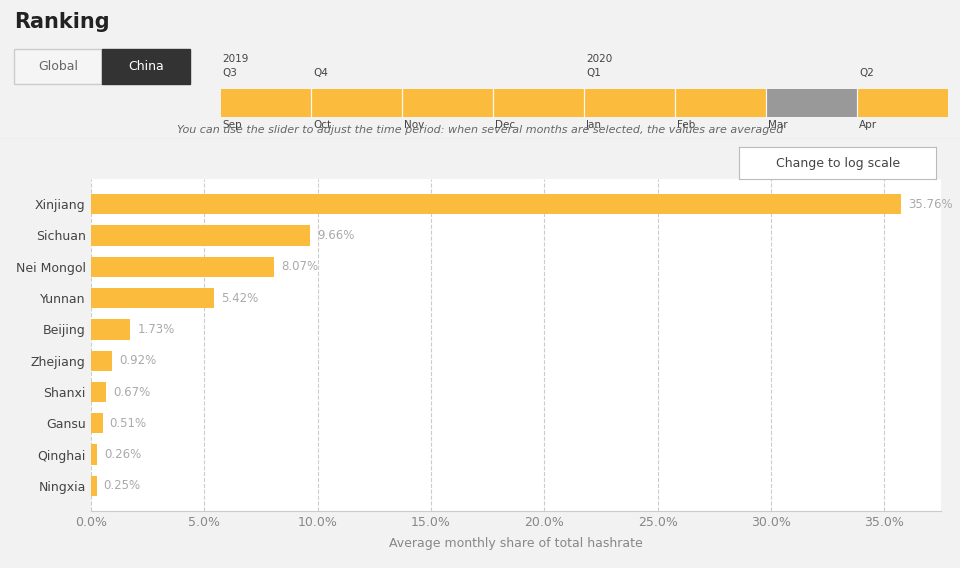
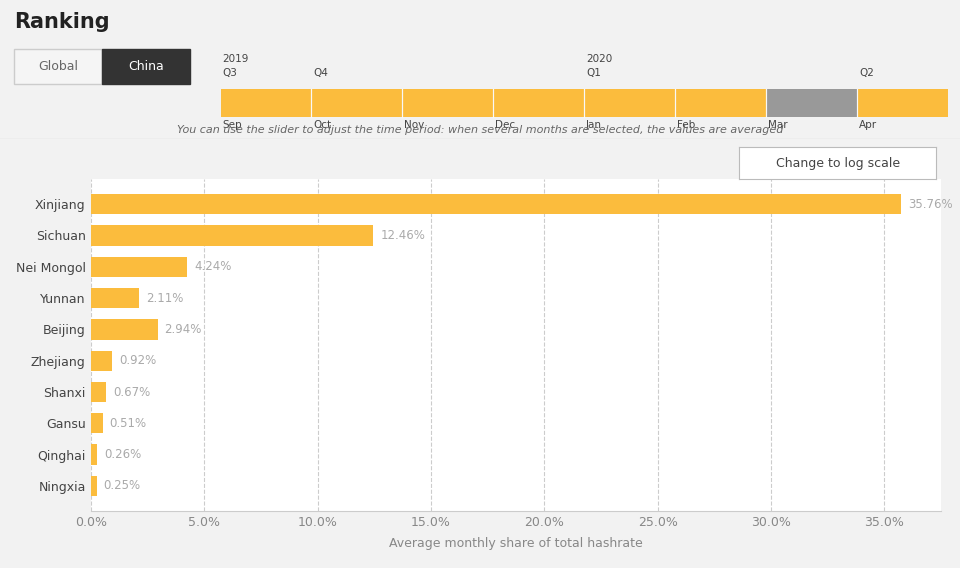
Sichuan: 9.66% -> 12.46%
Nei Mongol: 8.07% -> 4.24%
Yunnan: 5.42% -> 2.11%
Beijing: 1.73% -> 2.94%
